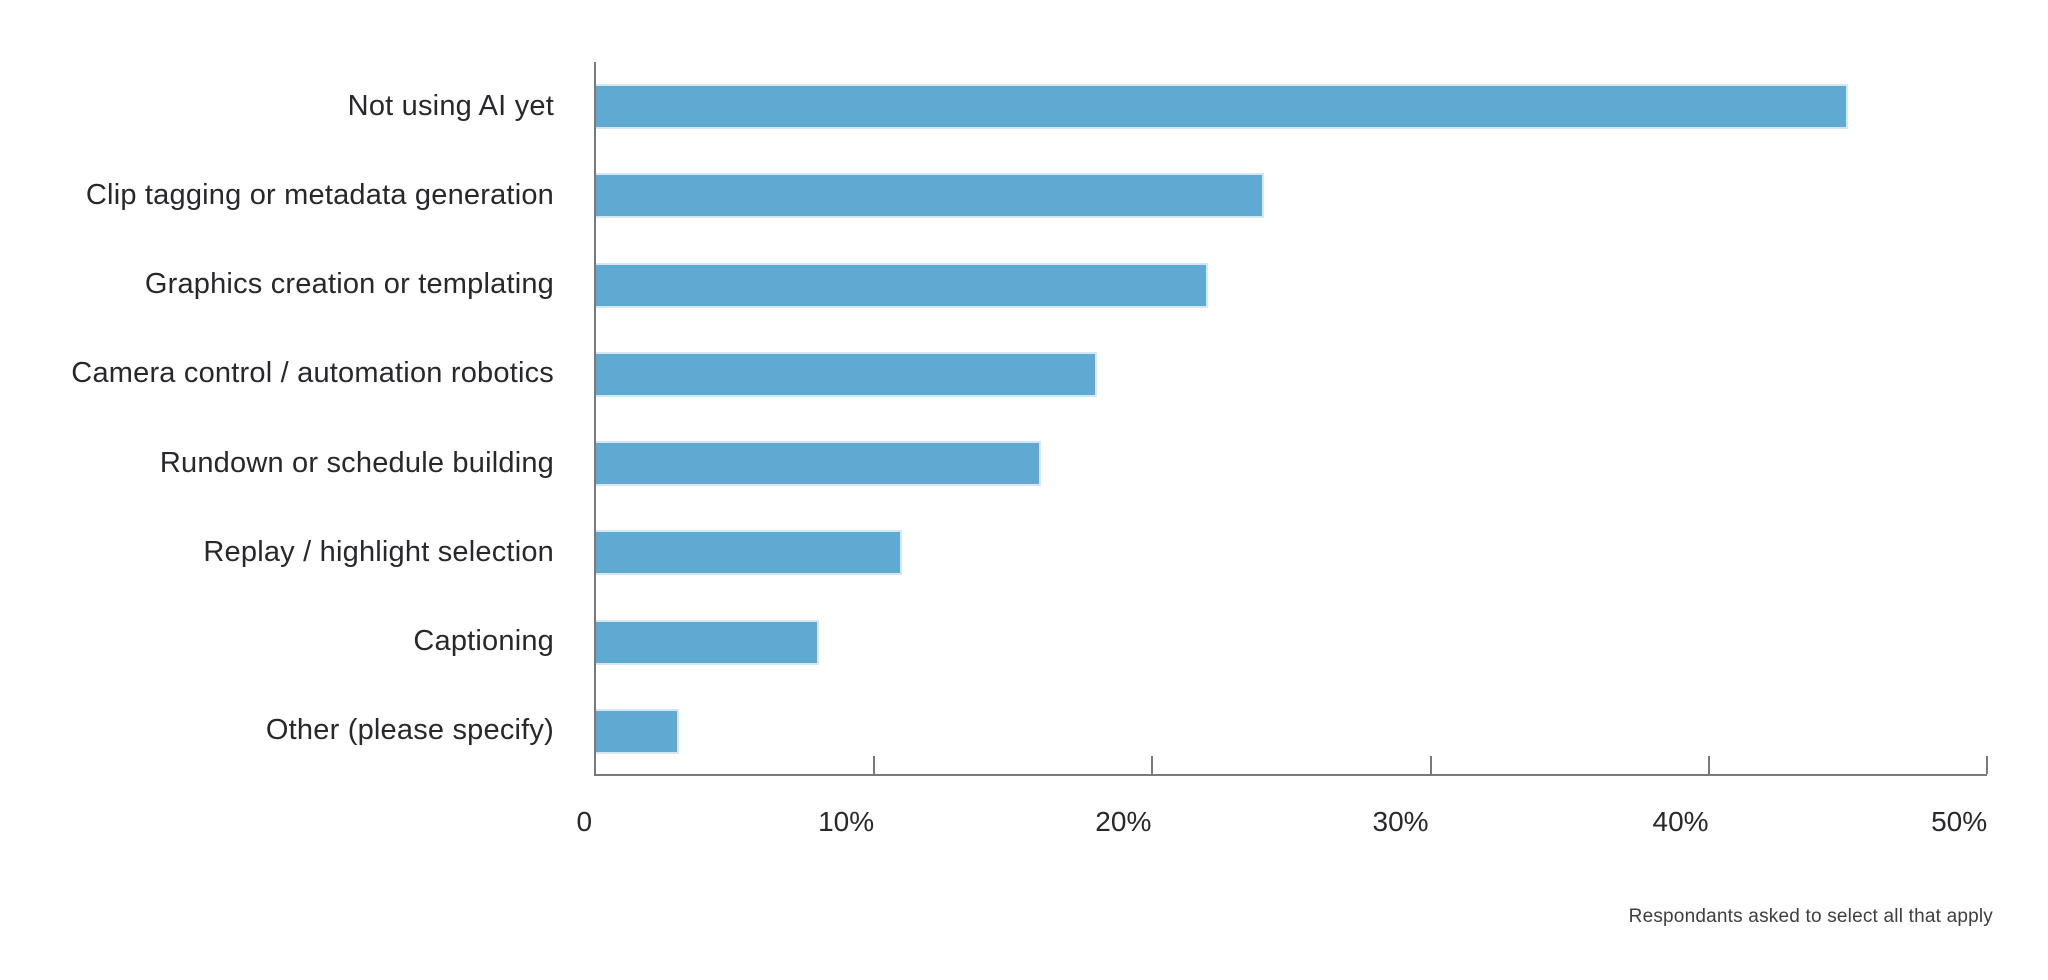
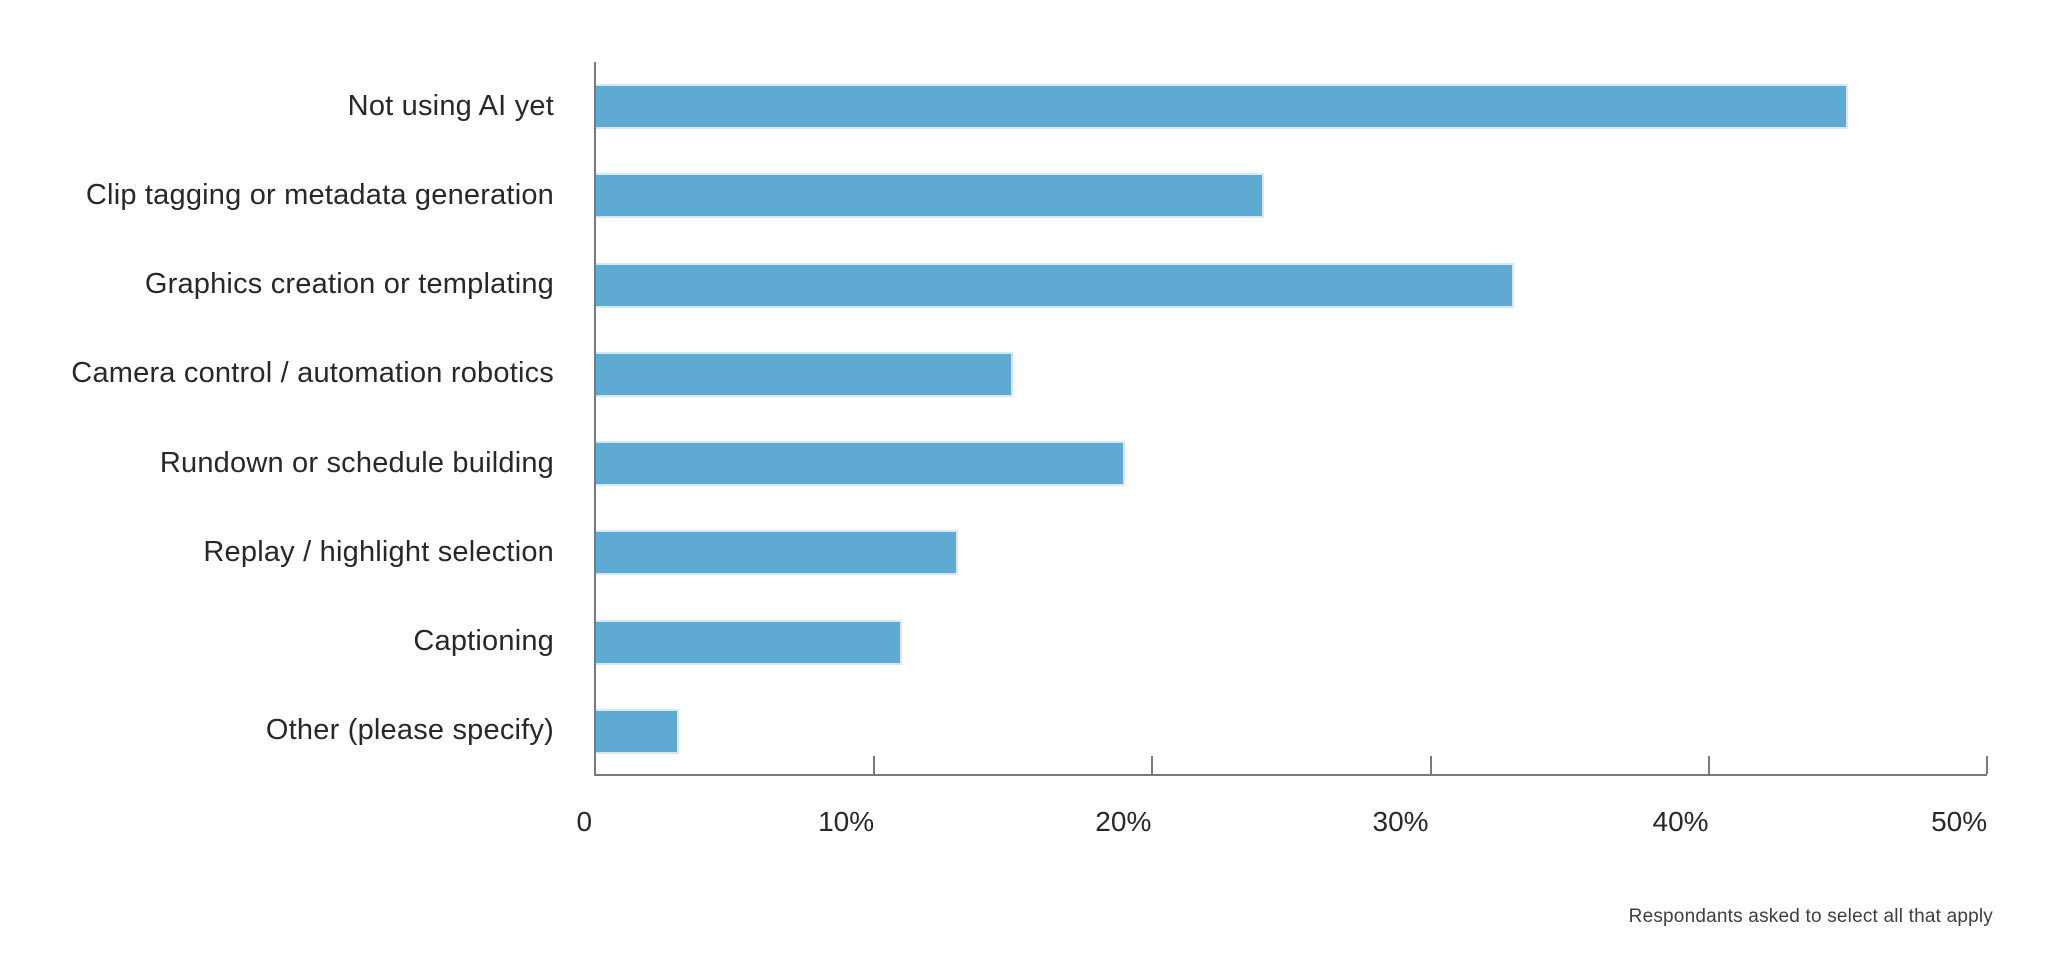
Graphics creation or templating: 22% -> 33%
Camera control / automation robotics: 18% -> 15%
Rundown or schedule building: 16% -> 19%
Replay / highlight selection: 11% -> 13%
Captioning: 8% -> 11%
